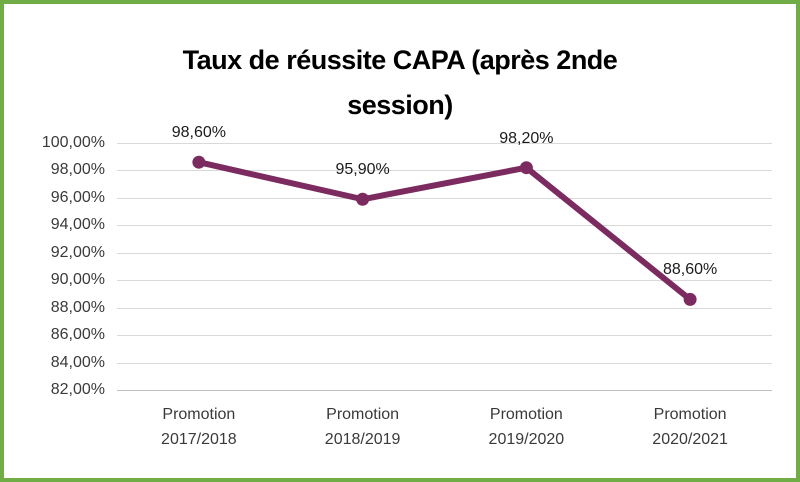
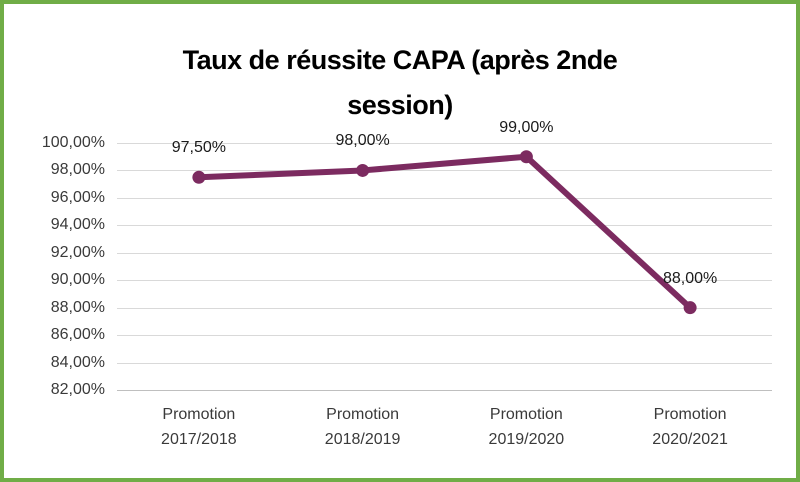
Promotion 2017/2018: 98,60% -> 97,50%
Promotion 2018/2019: 95,90% -> 98,00%
Promotion 2019/2020: 98,20% -> 99,00%
Promotion 2020/2021: 88,60% -> 88,00%
